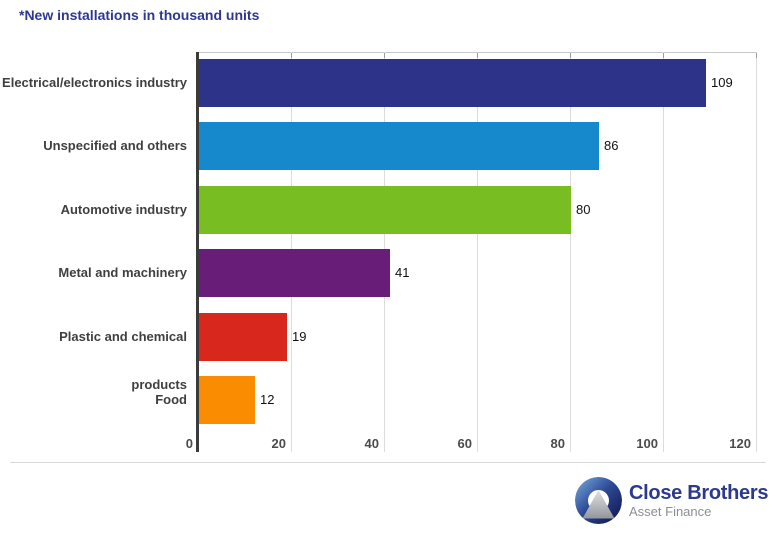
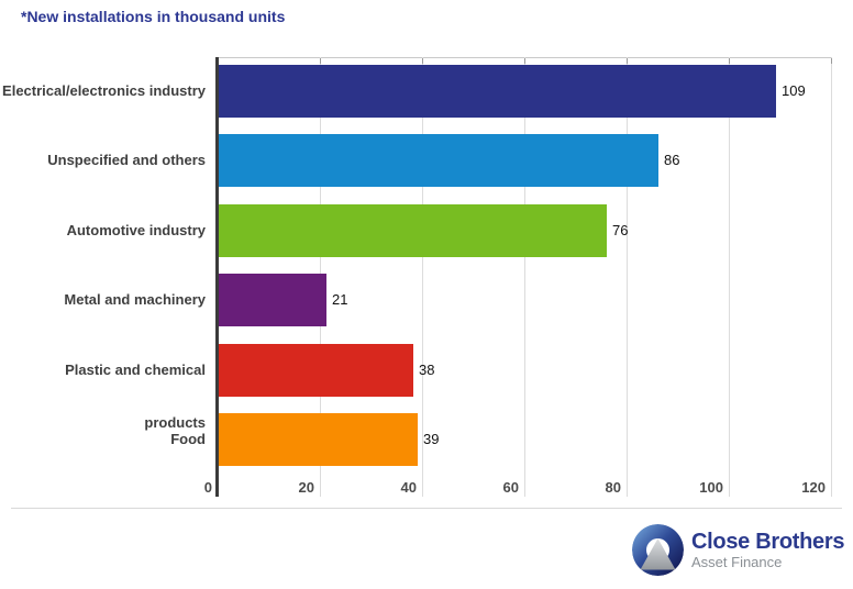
Automotive industry: 80 -> 76
Metal and machinery: 41 -> 21
Plastic and chemical products: 19 -> 38
Food: 12 -> 39
